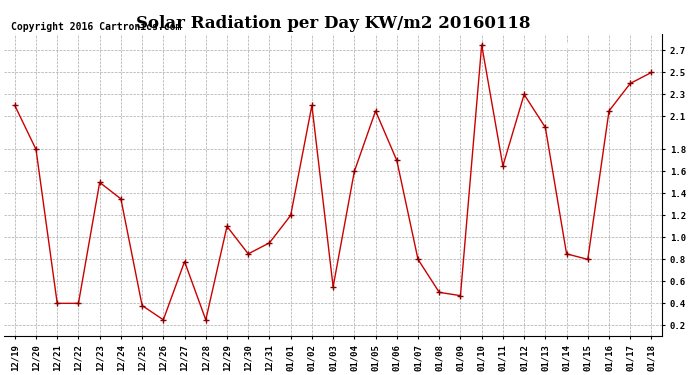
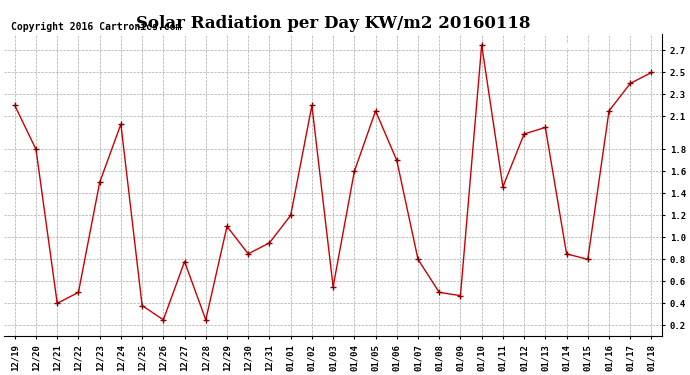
12/22: 0.40 -> 0.50
12/24: 1.35 -> 2.03
01/11: 1.65 -> 1.46
01/12: 2.30 -> 1.94
